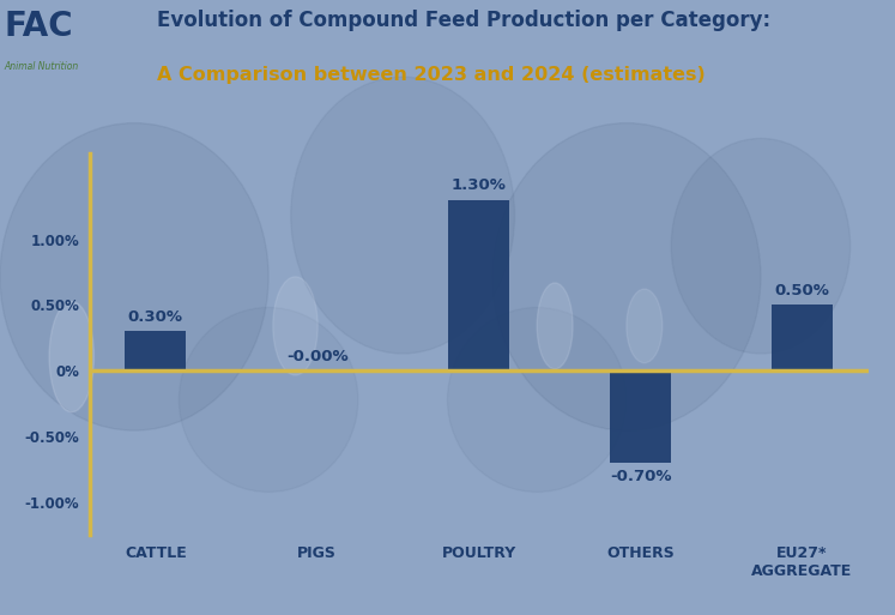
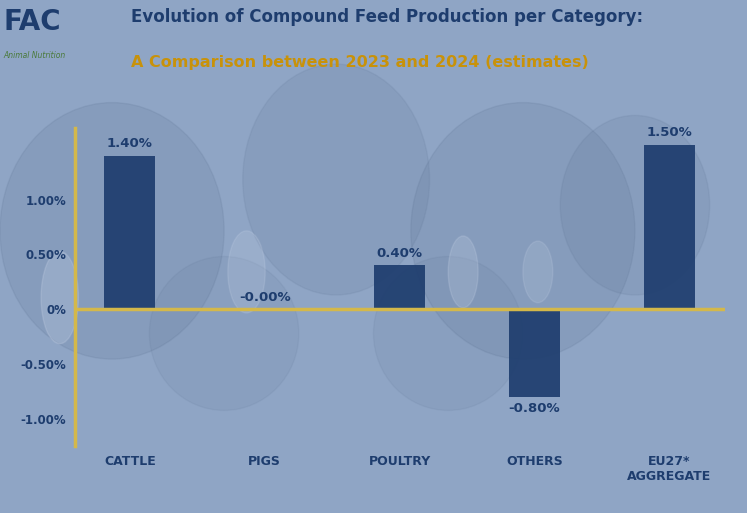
CATTLE: 0.30% -> 1.40%
POULTRY: 1.30% -> 0.40%
OTHERS: -0.70% -> -0.80%
EU27* AGGREGATE: 0.50% -> 1.50%
